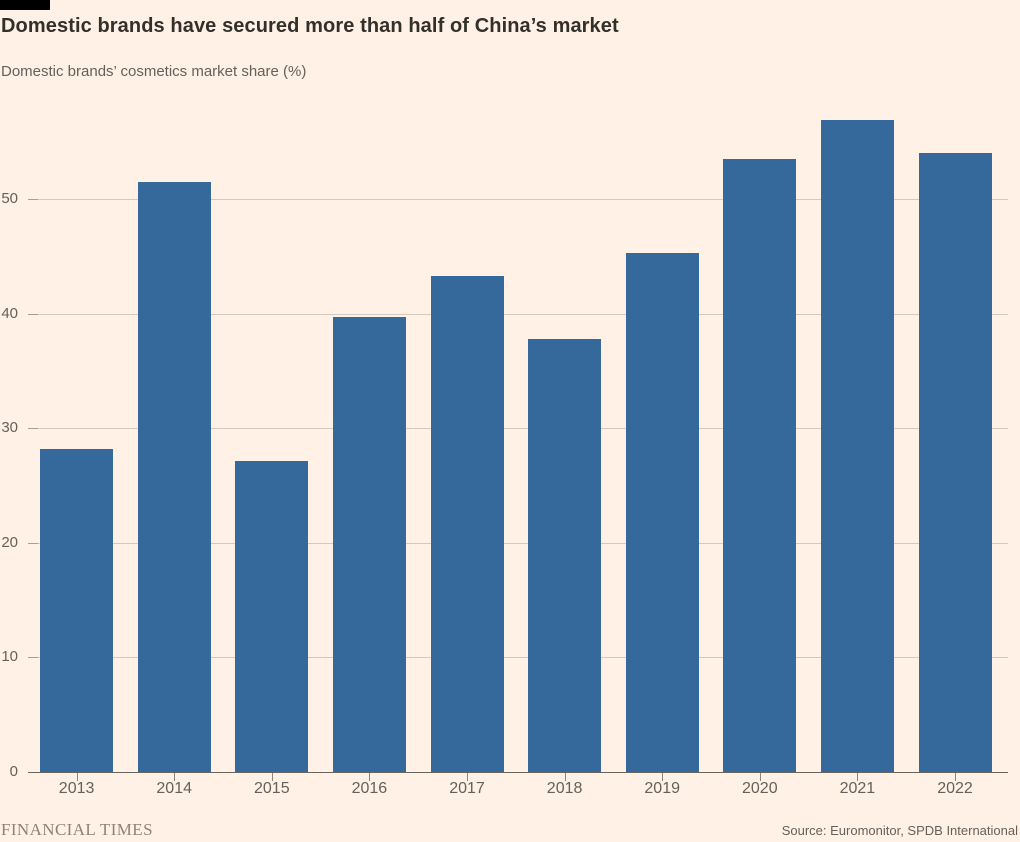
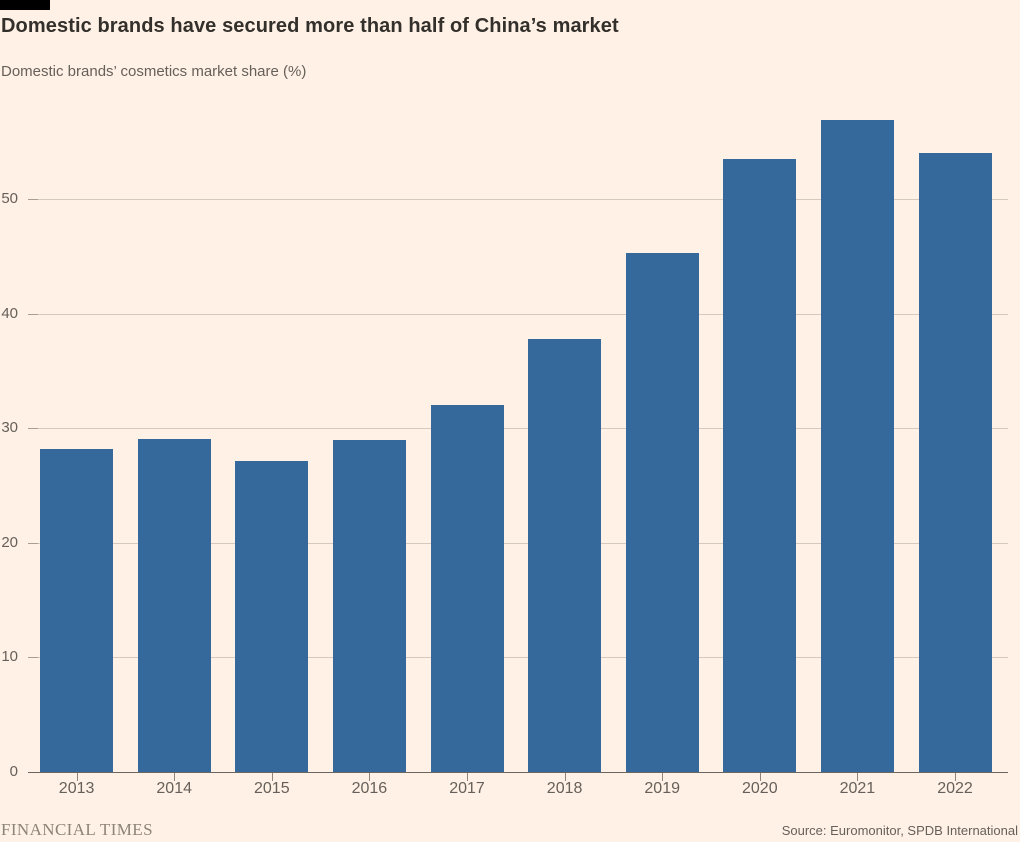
2014: 51.5 -> 29.1
2016: 39.7 -> 29.0
2017: 43.3 -> 32.0
